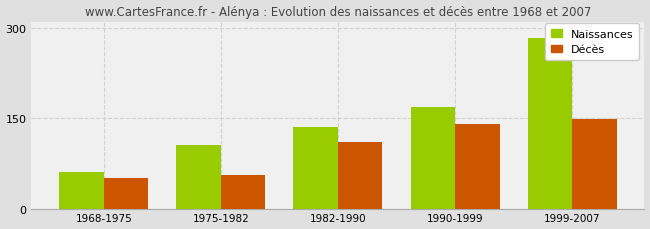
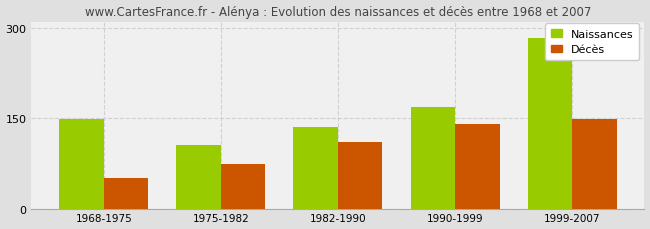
Naissances/1968-1975: 60 -> 148
Décès/1975-1982: 55 -> 74
